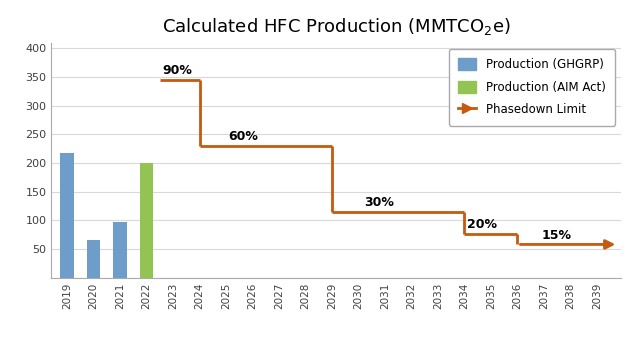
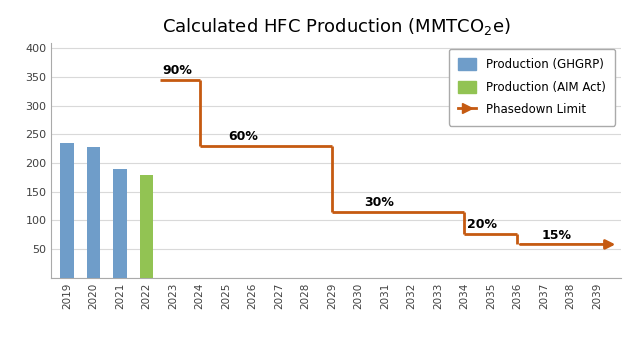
2019: 218 -> 235
2020: 66 -> 228
2021: 98 -> 190
2022: 200 -> 180
